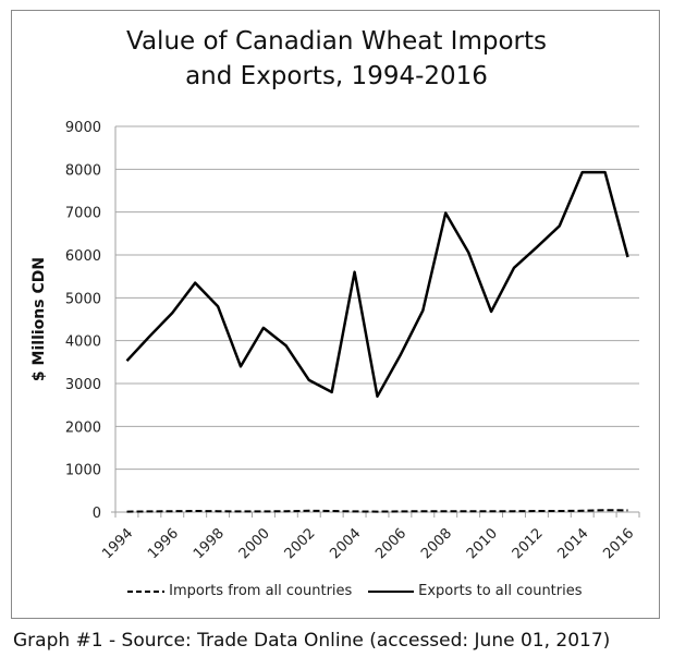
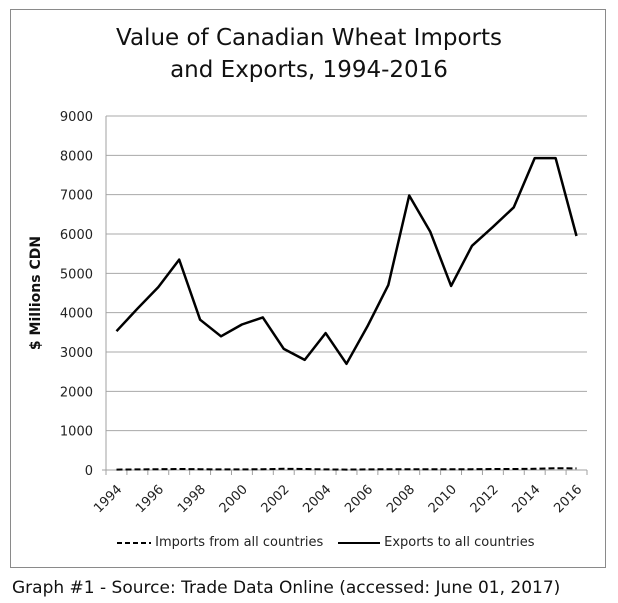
Exports to all countries/1998: 4800 -> 3800
Exports to all countries/2000: 4300 -> 3700
Exports to all countries/2004: 5600 -> 3500
